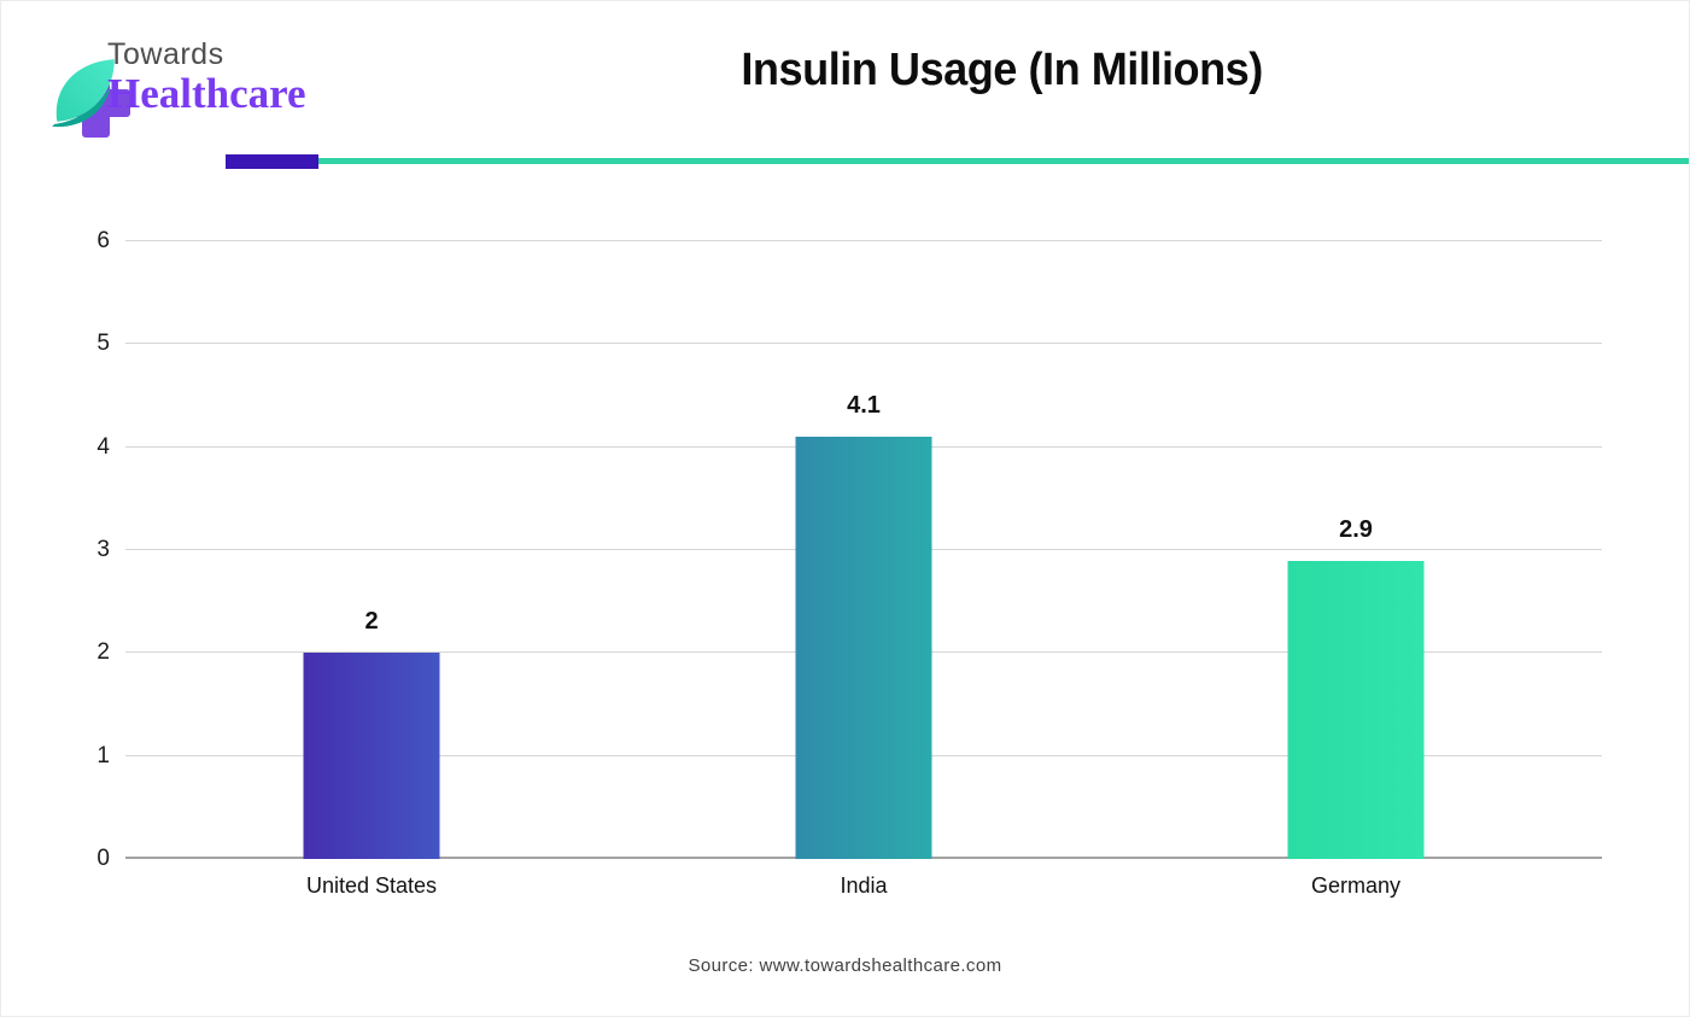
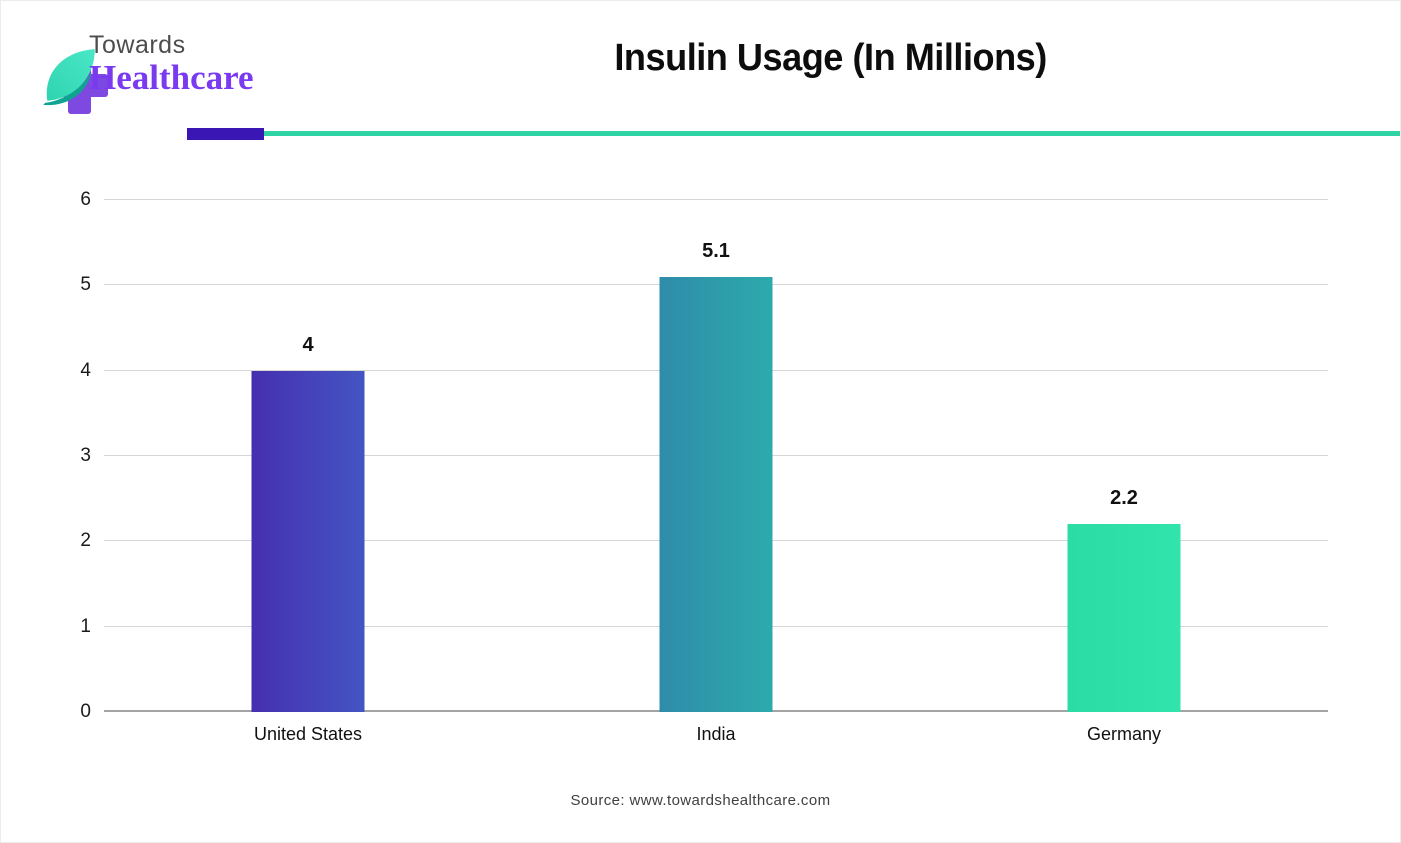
United States: 2 -> 4
India: 4.1 -> 5.1
Germany: 2.9 -> 2.2
